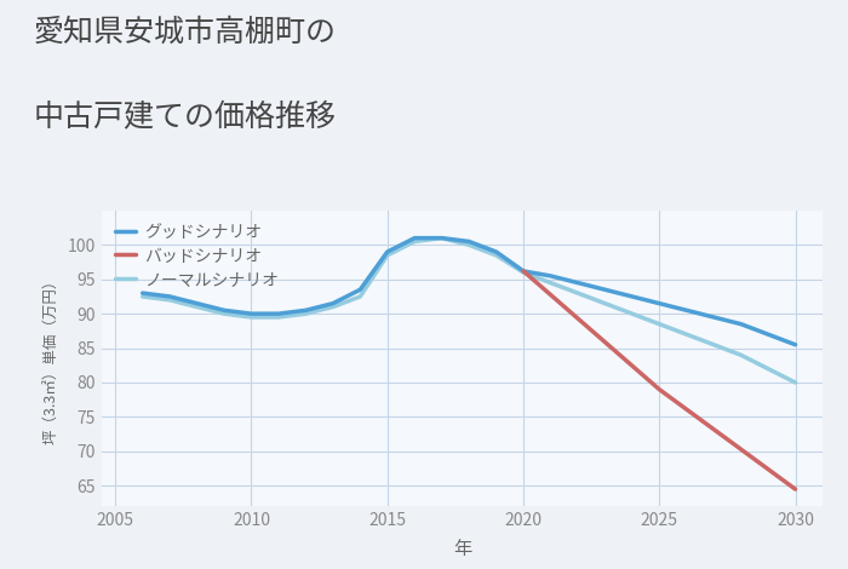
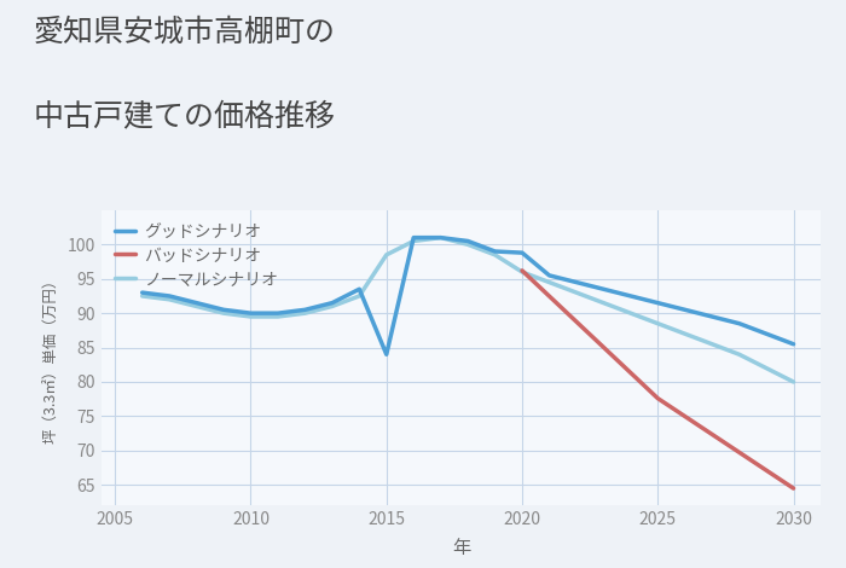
グッドシナリオ/2015: 99.0 -> 84.0
グッドシナリオ/2020: 96.2 -> 98.8
バッドシナリオ/2025: 79.0 -> 77.6
